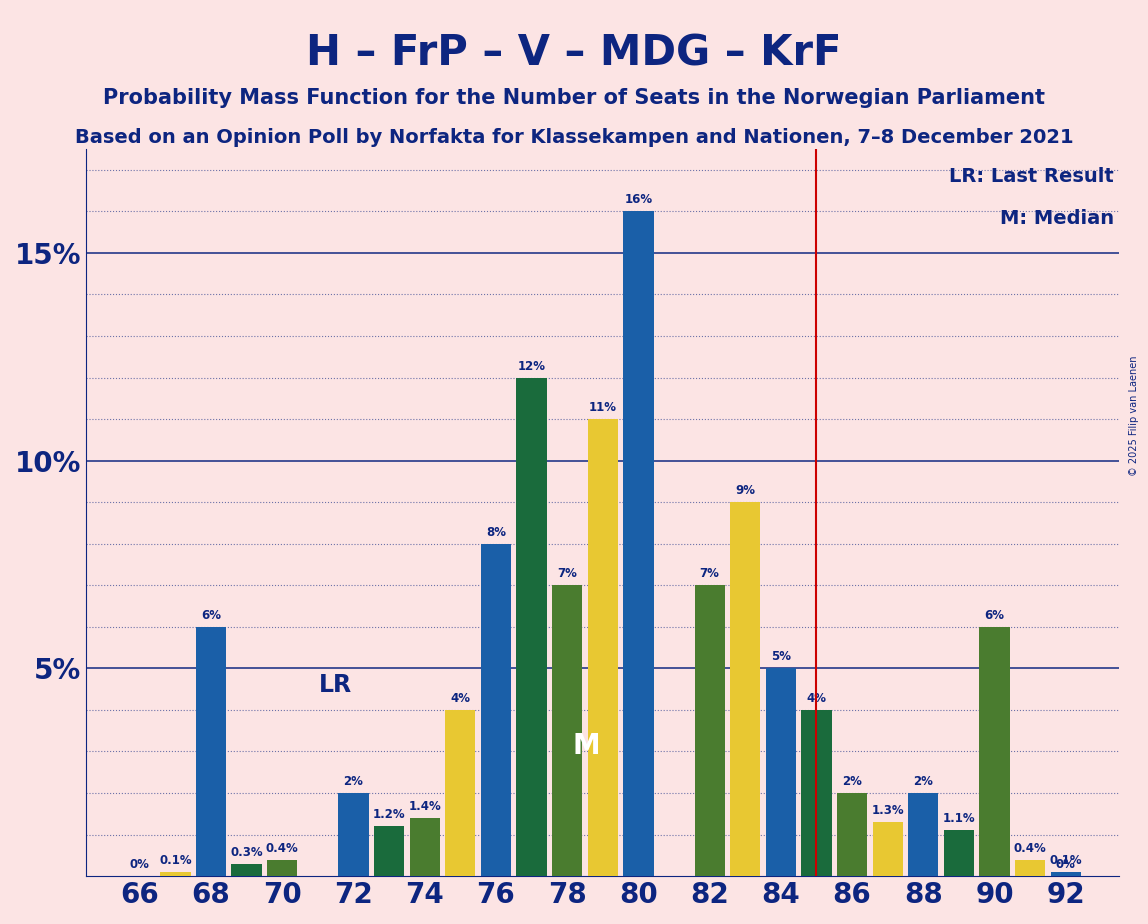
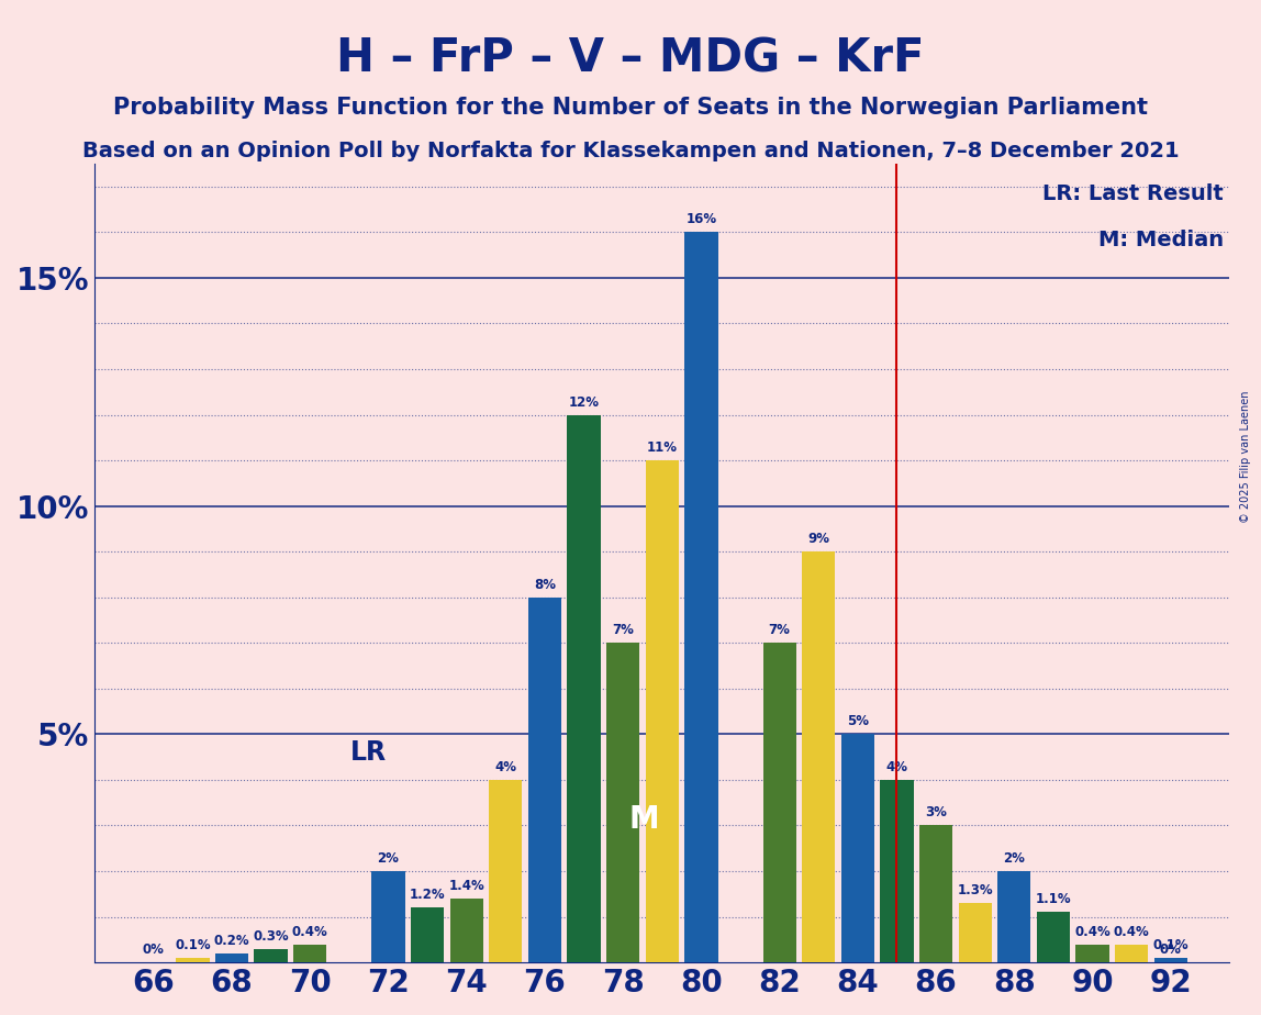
68: 6% -> 0.2%
86: 2% -> 3%
90: 6% -> 0.4%
